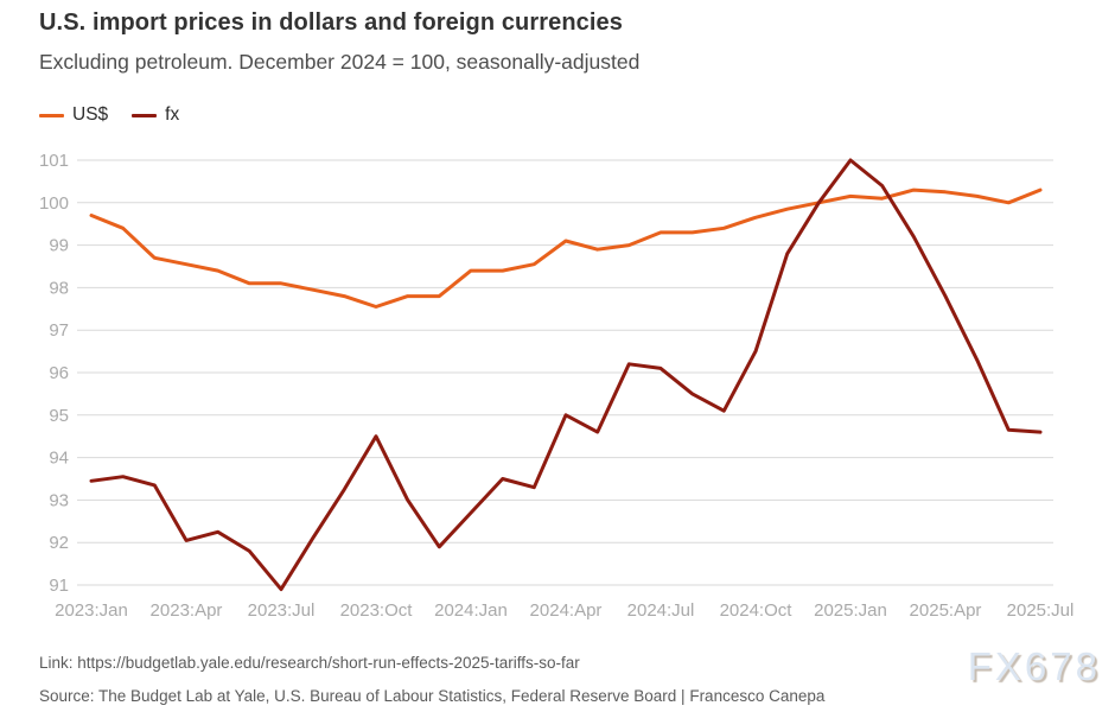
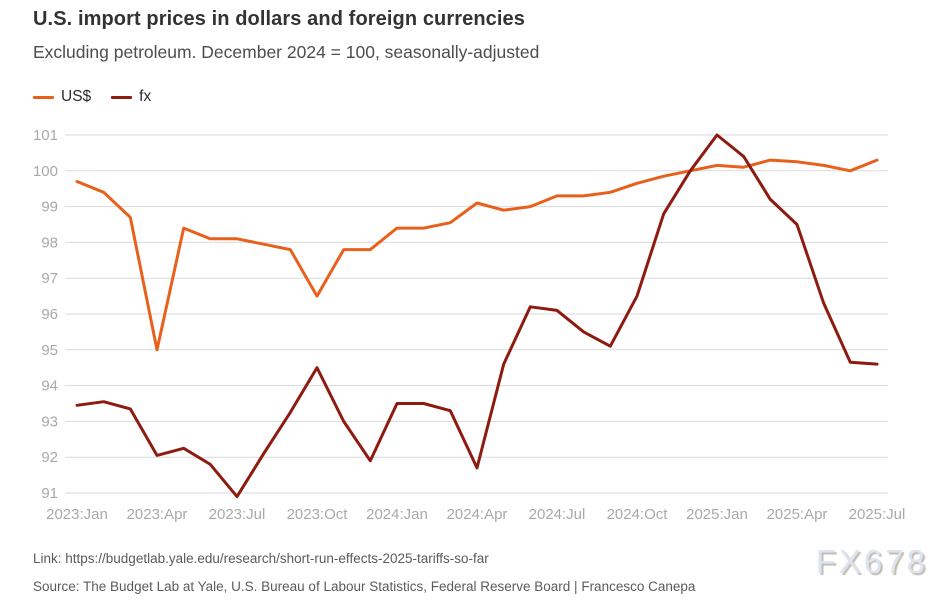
US$/2023:Apr: 98.5 -> 95.0
US$/2023:Oct: 97.5 -> 96.5
fx/2024:Jan: 92.7 -> 93.5
fx/2024:Apr: 95.0 -> 91.7
fx/2025:Apr: 97.8 -> 98.5
